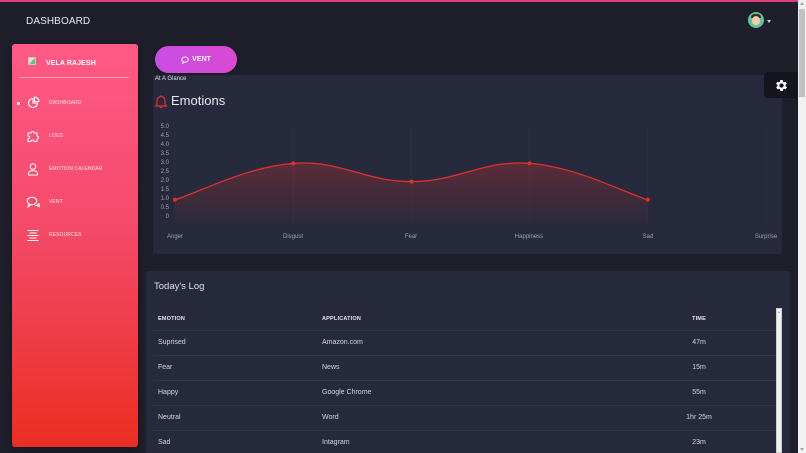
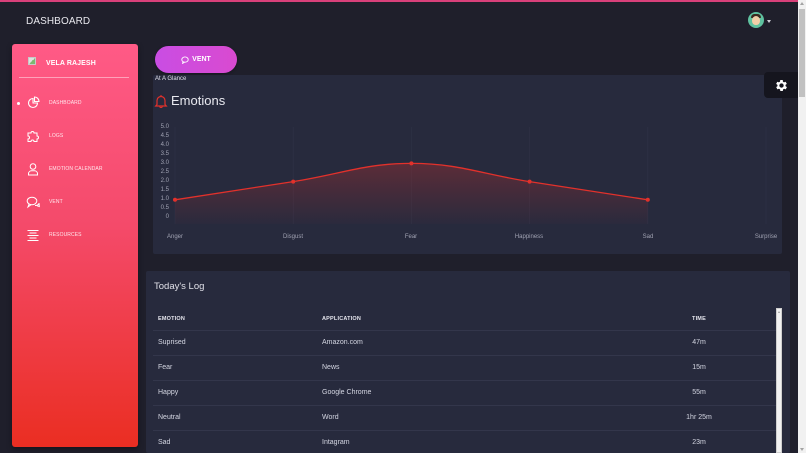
Disgust: 3 -> 2
Fear: 2 -> 3
Happiness: 3 -> 2
